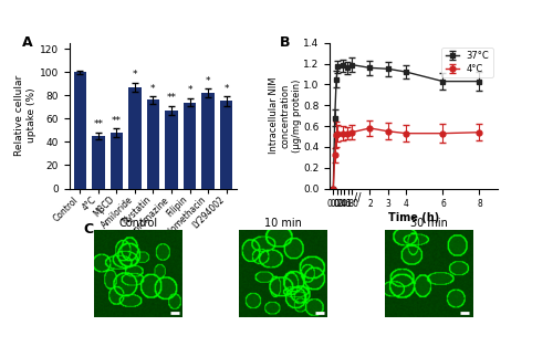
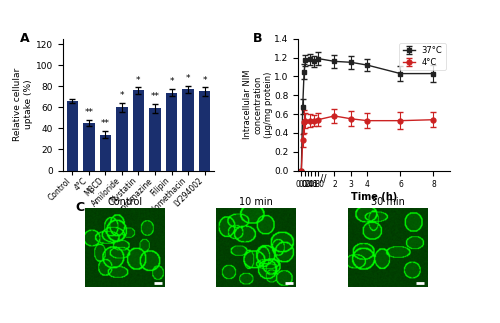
Control: 100 -> 66
MβCD: 48 -> 34
Amiloride: 87 -> 60
Chlorpromazine: 67 -> 59
Indomethacin: 82 -> 77
